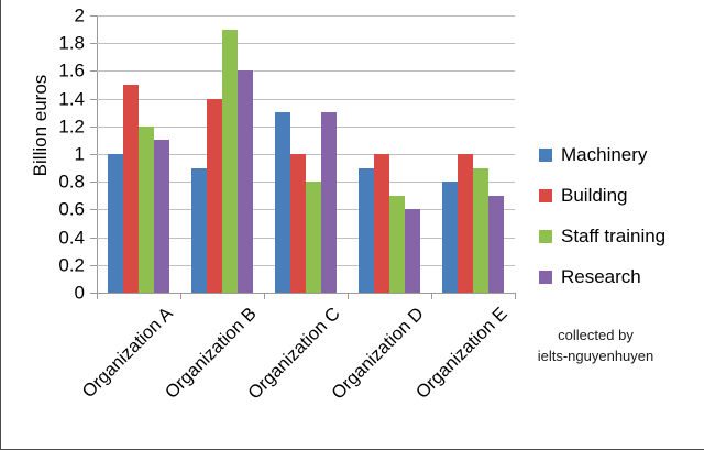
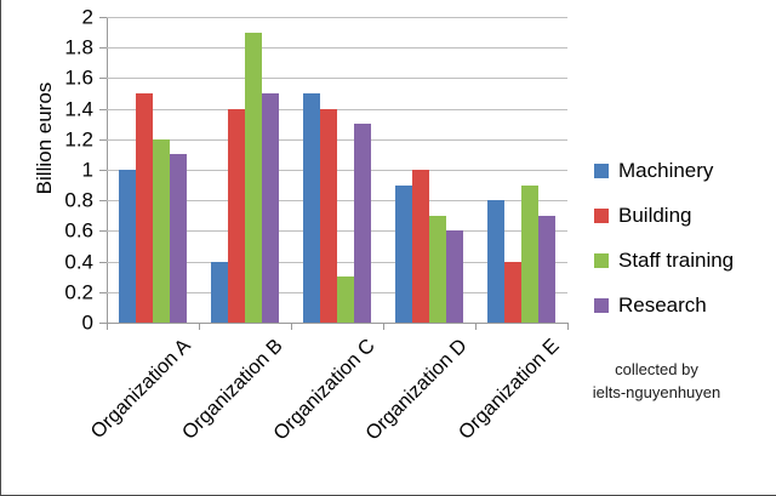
Machinery/Organization B: 0.9 -> 0.4
Research/Organization B: 1.6 -> 1.5
Machinery/Organization C: 1.3 -> 1.5
Building/Organization C: 1.0 -> 1.4
Staff training/Organization C: 0.8 -> 0.3
Building/Organization E: 1.0 -> 0.4
